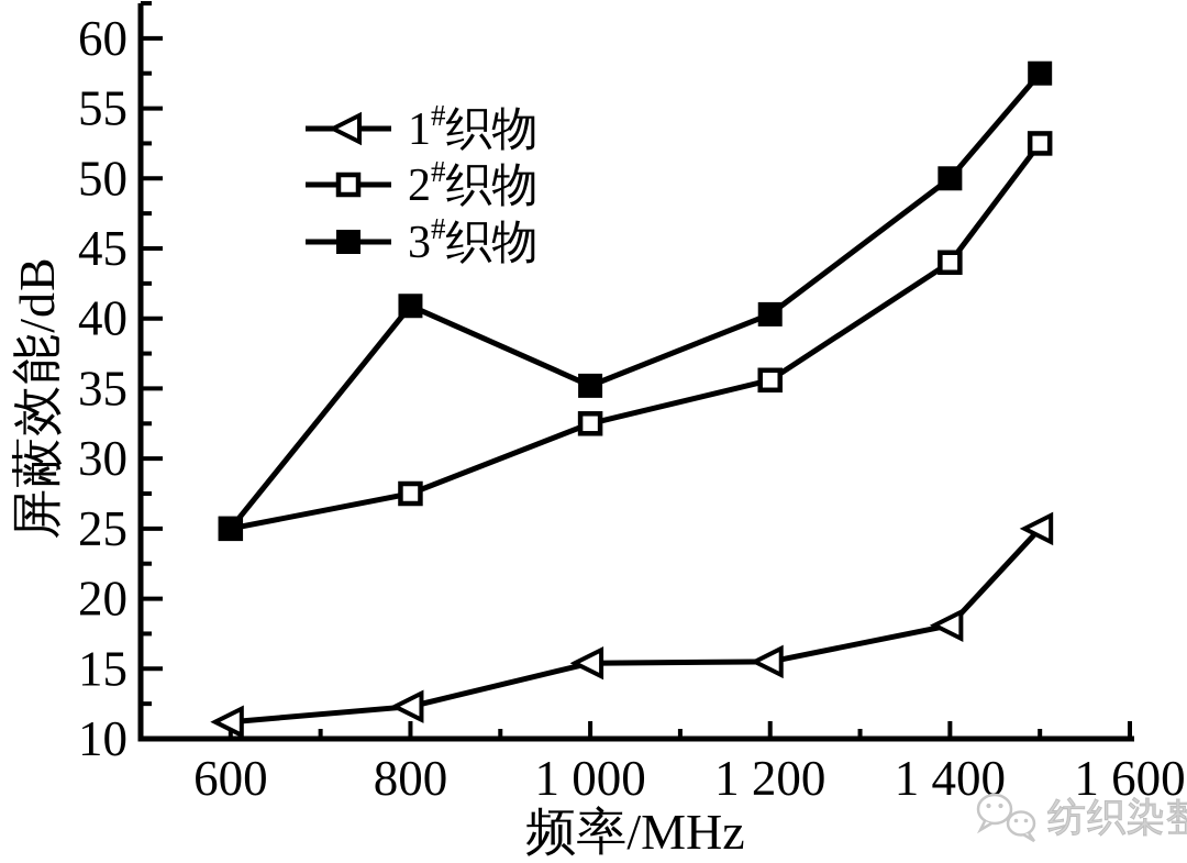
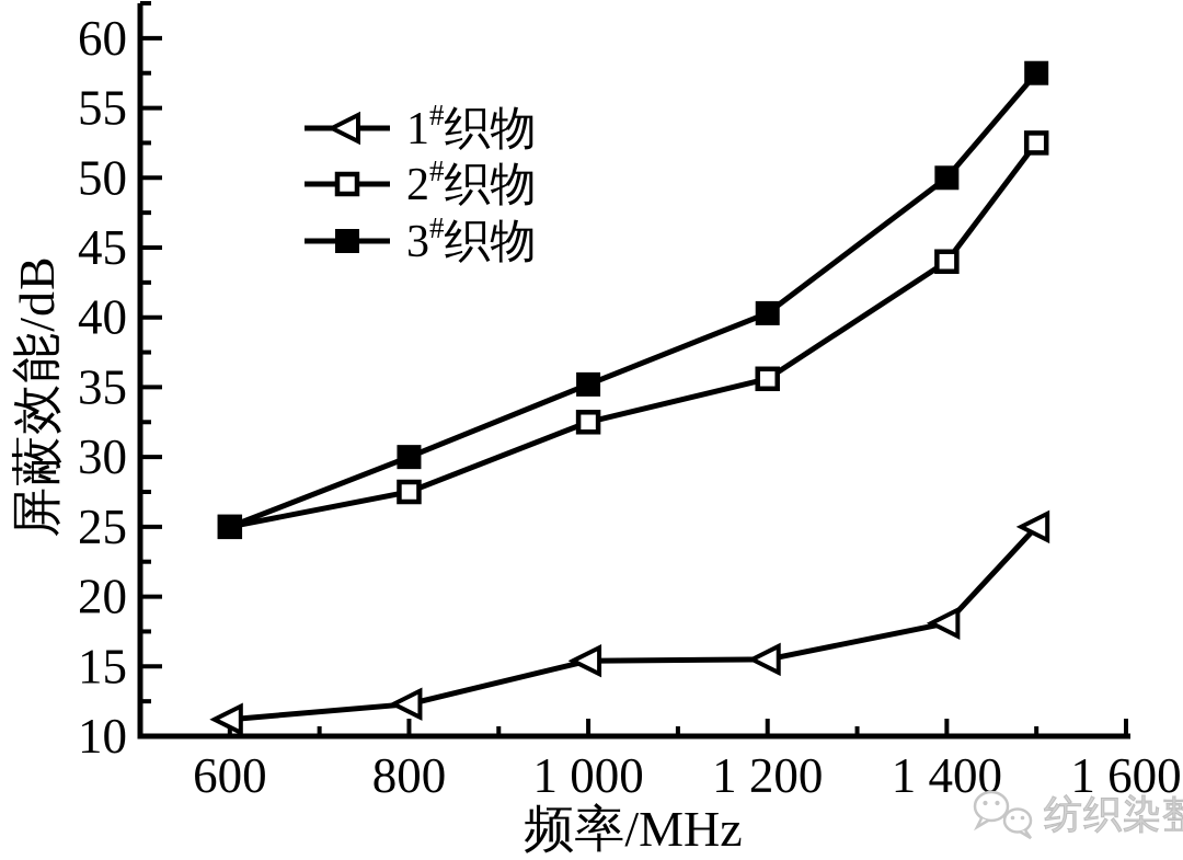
3#织物/800: 40.9 -> 30.0
